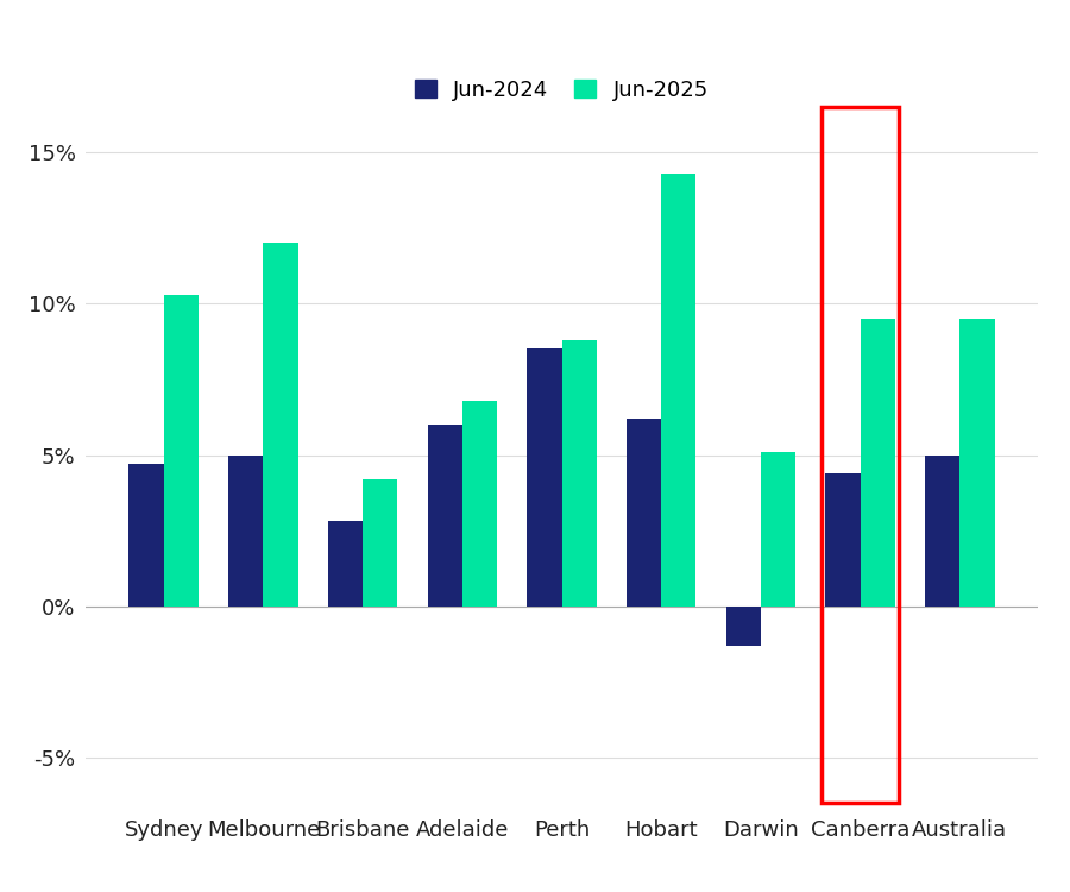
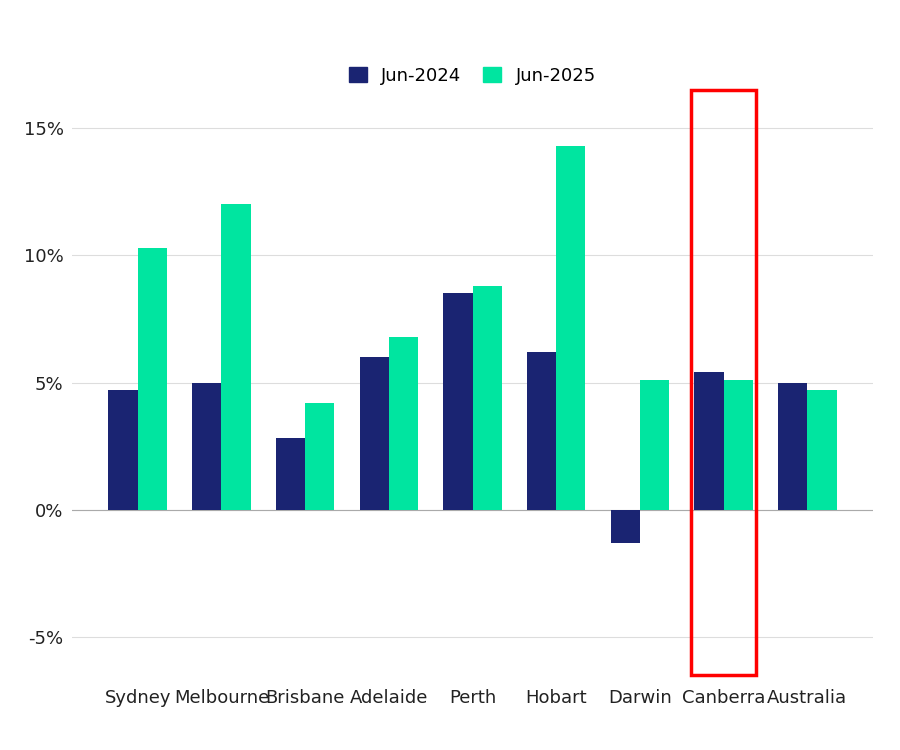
Jun-2024/Canberra: 4.4% -> 5.4%
Jun-2025/Canberra: 9.5% -> 5.1%
Jun-2025/Australia: 9.5% -> 4.7%
